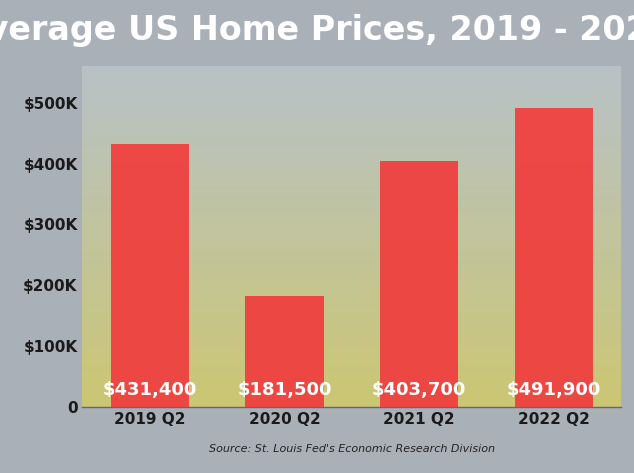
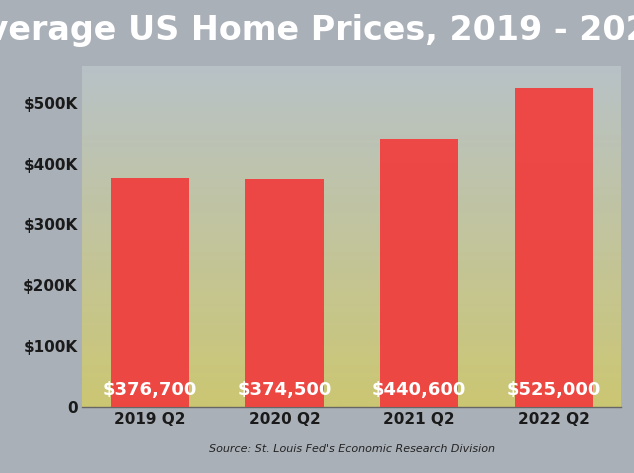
2019 Q2: $431,400 -> $376,700
2020 Q2: $181,500 -> $374,500
2021 Q2: $403,700 -> $440,600
2022 Q2: $491,900 -> $525,000
